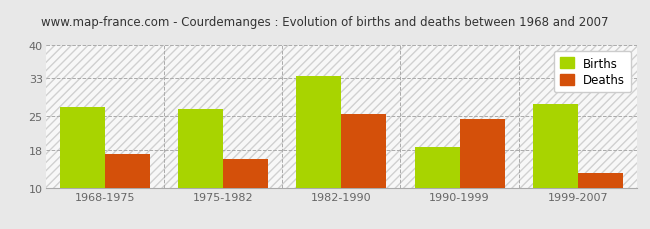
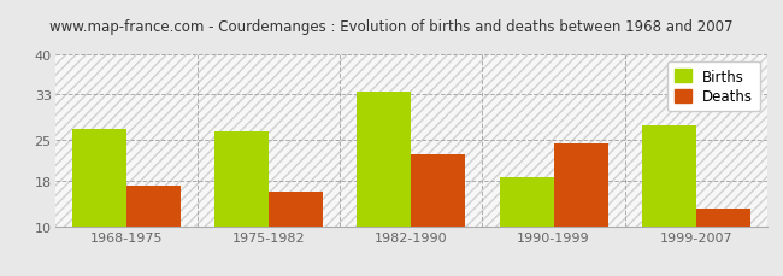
Deaths/1982-1990: 25.5 -> 22.5
